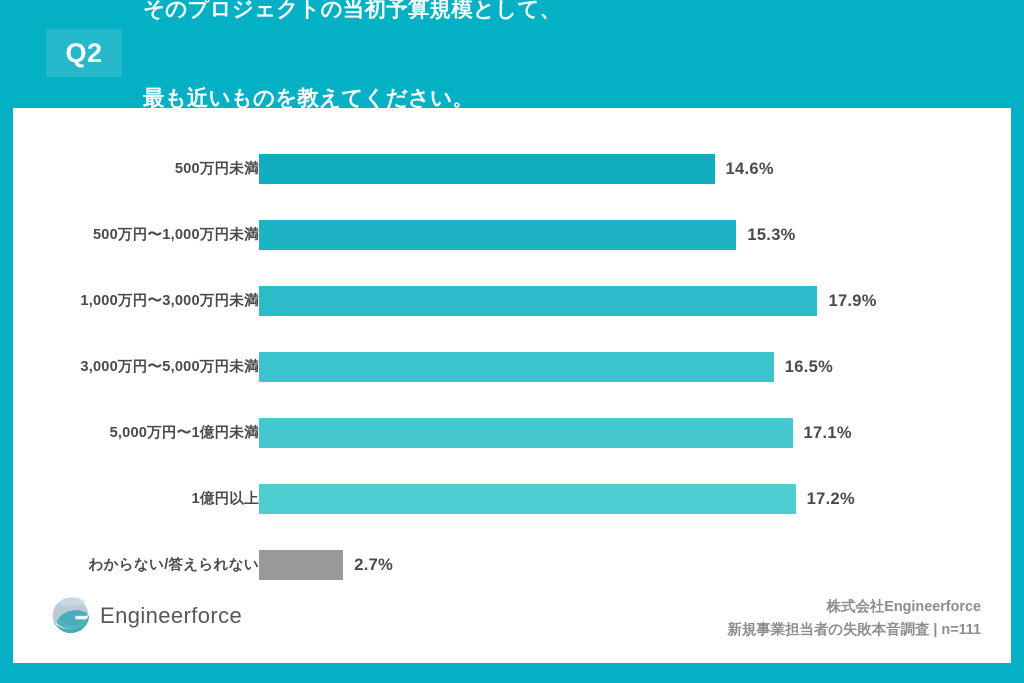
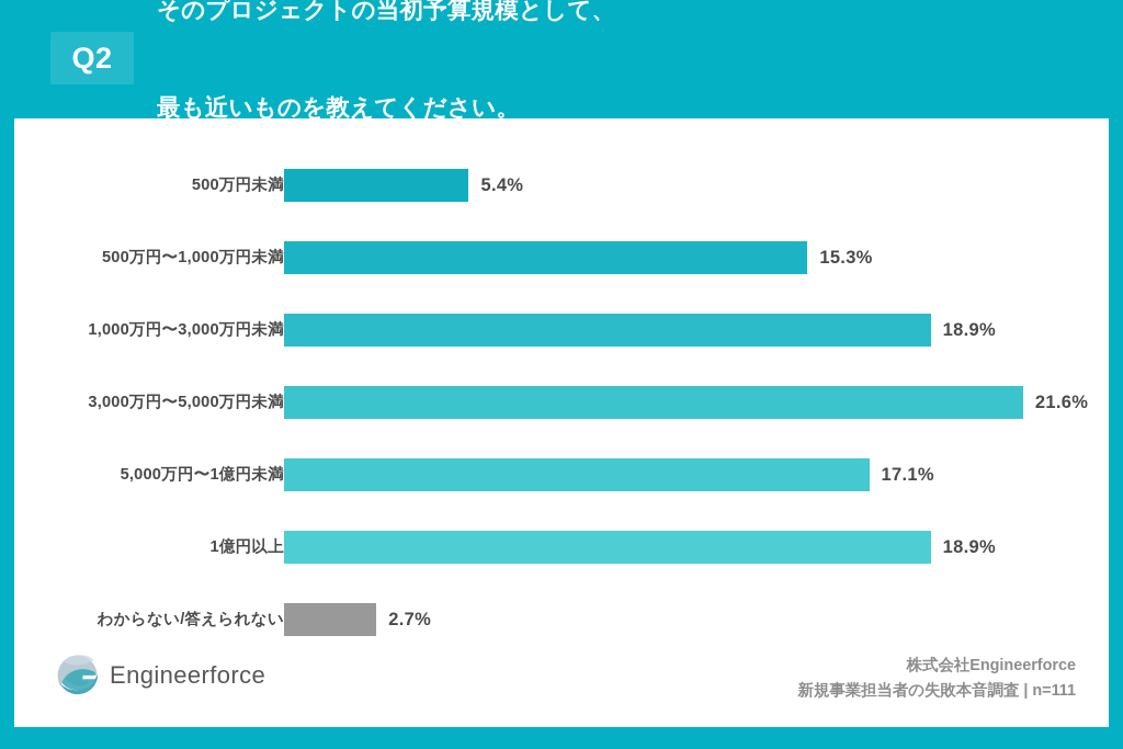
500万円未満: 14.6% -> 5.4%
1,000万円〜3,000万円未満: 17.9% -> 18.9%
3,000万円〜5,000万円未満: 16.5% -> 21.6%
1億円以上: 17.2% -> 18.9%
